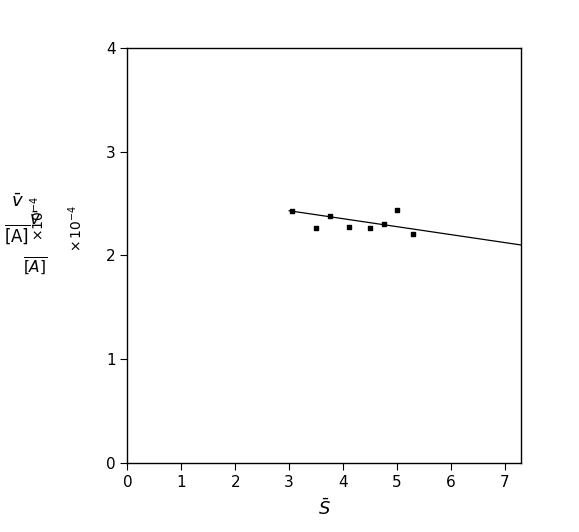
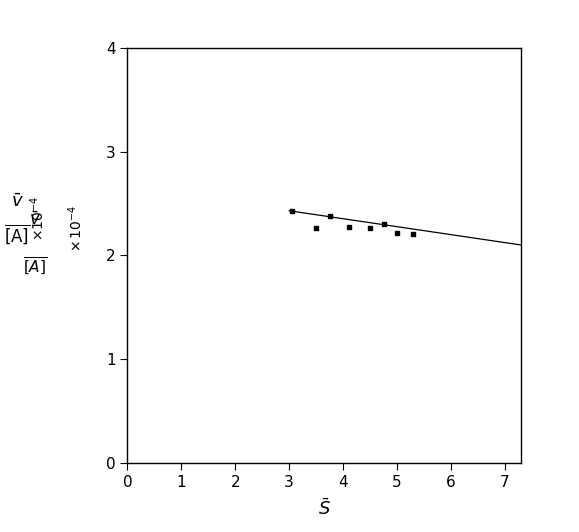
5: 2.44 -> 2.22
